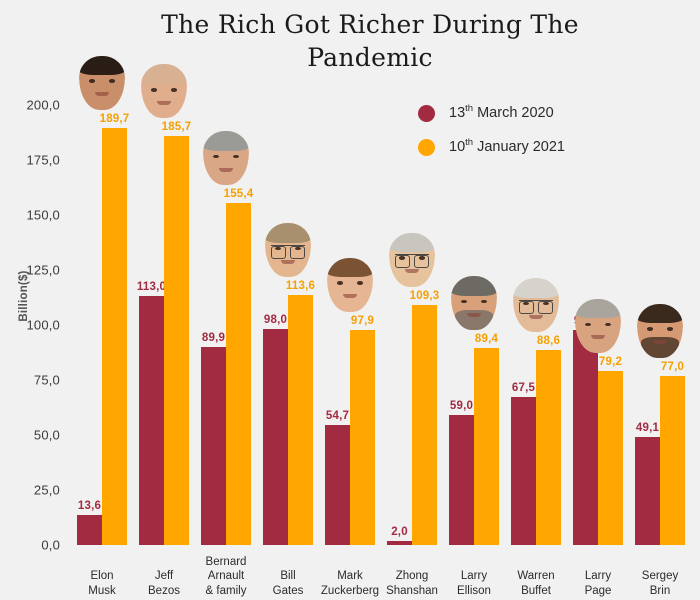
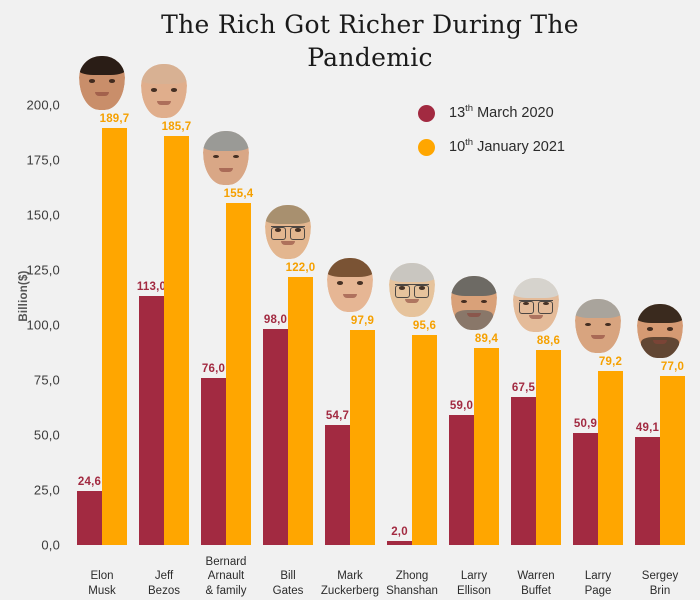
13th March 2020/Elon Musk: 13,6 -> 24,6
13th March 2020/Bernard Arnault & family: 89,9 -> 76,0
10th January 2021/Bill Gates: 113,6 -> 122,0
10th January 2021/Zhong Shanshan: 109,3 -> 95,6
13th March 2020/Larry Page: 97,7 -> 50,9
